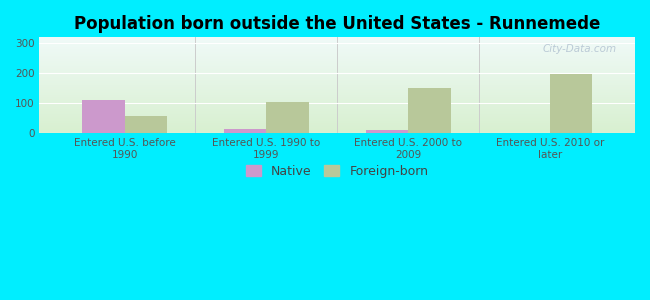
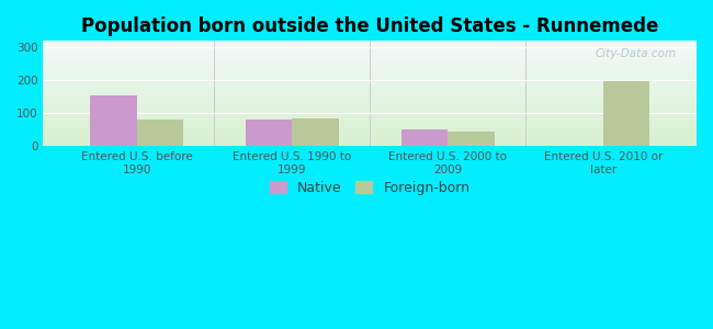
Native/Entered U.S. before 1990: 110 -> 155
Foreign-born/Entered U.S. before 1990: 57 -> 80
Native/Entered U.S. 1990 to 1999: 13 -> 80
Foreign-born/Entered U.S. 1990 to 1999: 105 -> 85
Native/Entered U.S. 2000 to 2009: 10 -> 50
Foreign-born/Entered U.S. 2000 to 2009: 150 -> 45
